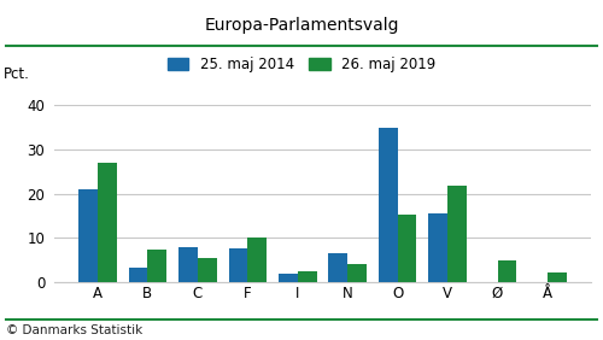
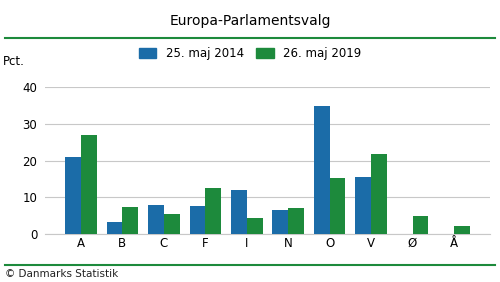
26. maj 2019/F: 10.0 -> 12.5
25. maj 2014/I: 2.0 -> 12.0
26. maj 2019/I: 2.4 -> 4.5
26. maj 2019/N: 4.0 -> 7.0
